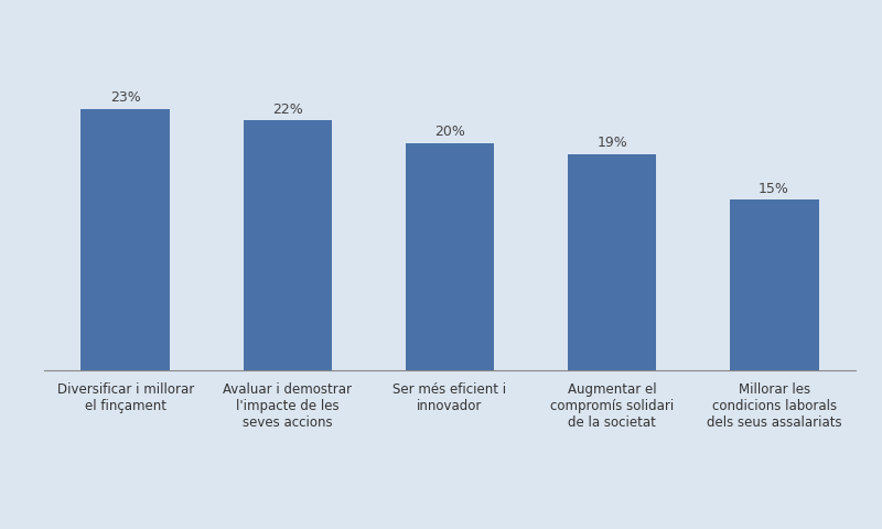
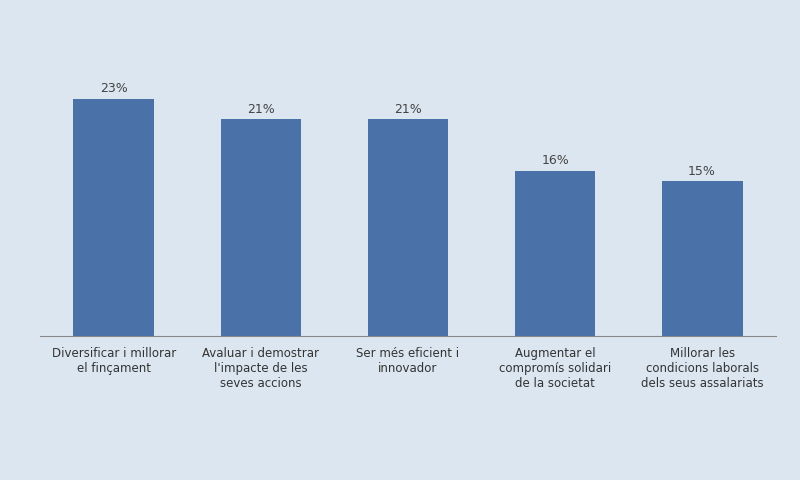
Avaluar i demostrar l'impacte de les seves accions: 22% -> 21%
Ser més eficient i innovador: 20% -> 21%
Augmentar el compromís solidari de la societat: 19% -> 16%
